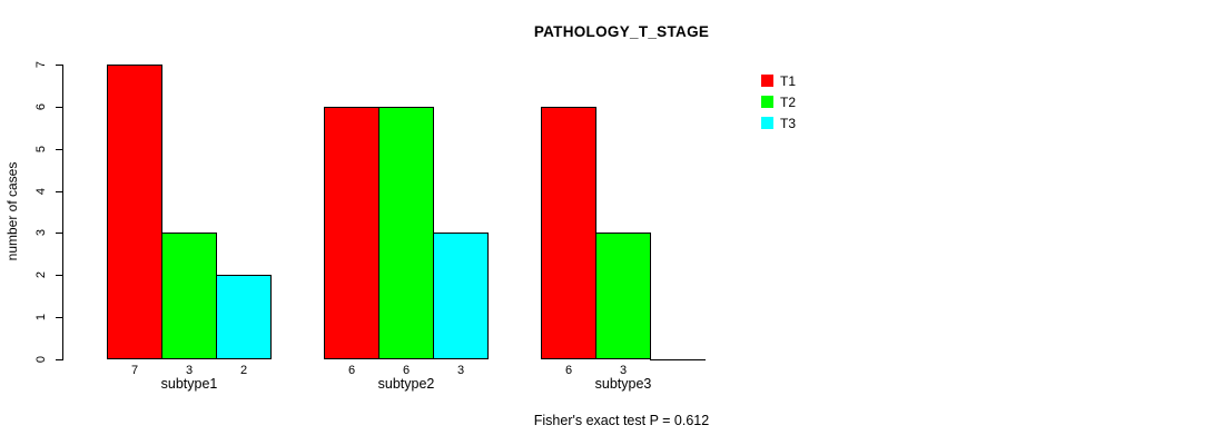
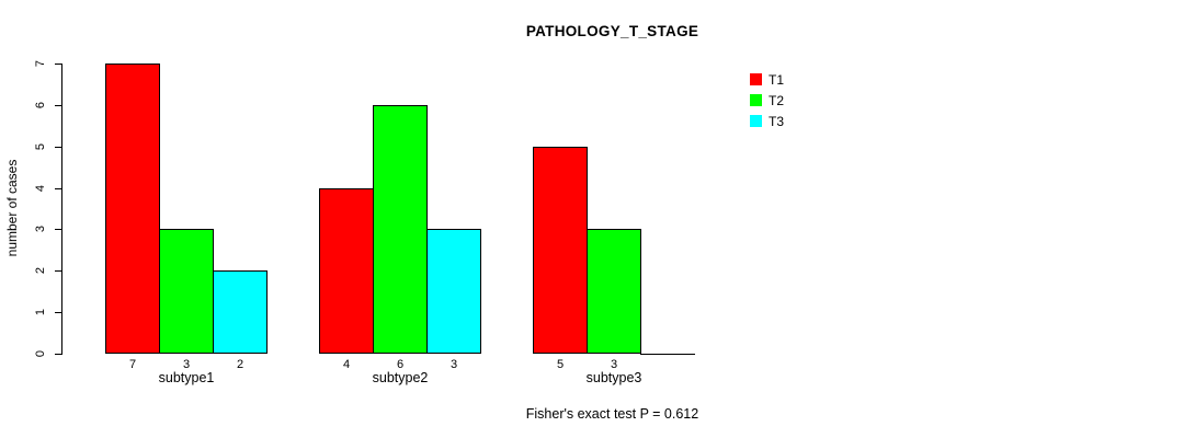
T1/subtype2: 6 -> 4
T1/subtype3: 6 -> 5
